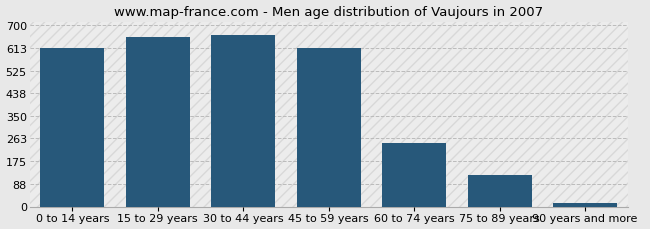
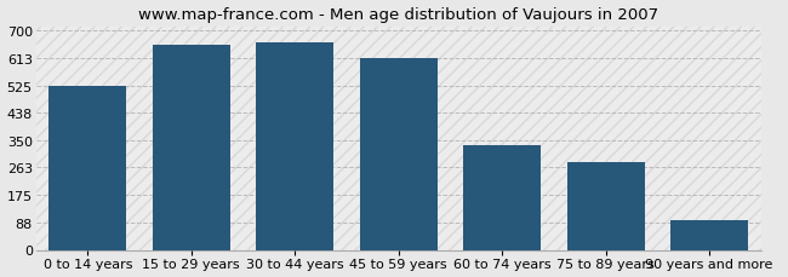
0 to 14 years: 613 -> 525
60 to 74 years: 245 -> 335
75 to 89 years: 120 -> 280
90 years and more: 15 -> 95
